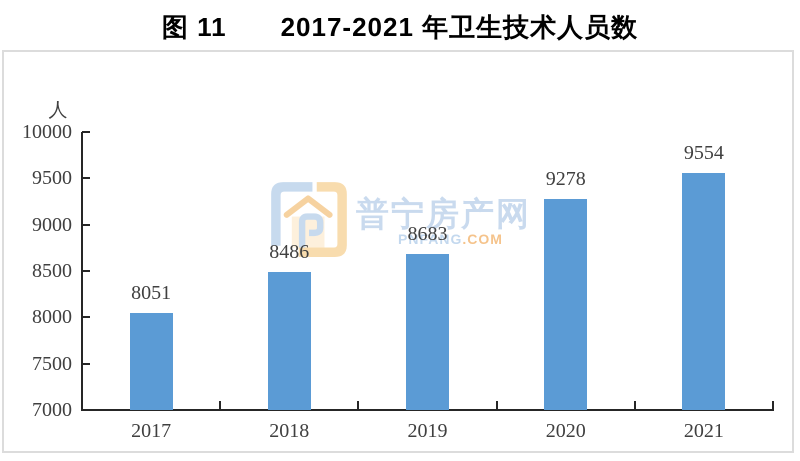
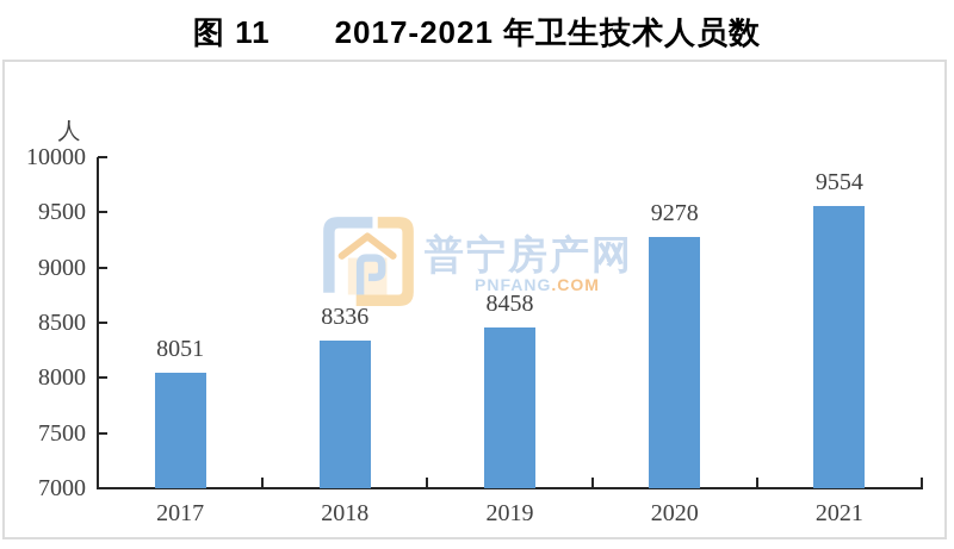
2018: 8486 -> 8336
2019: 8683 -> 8458
